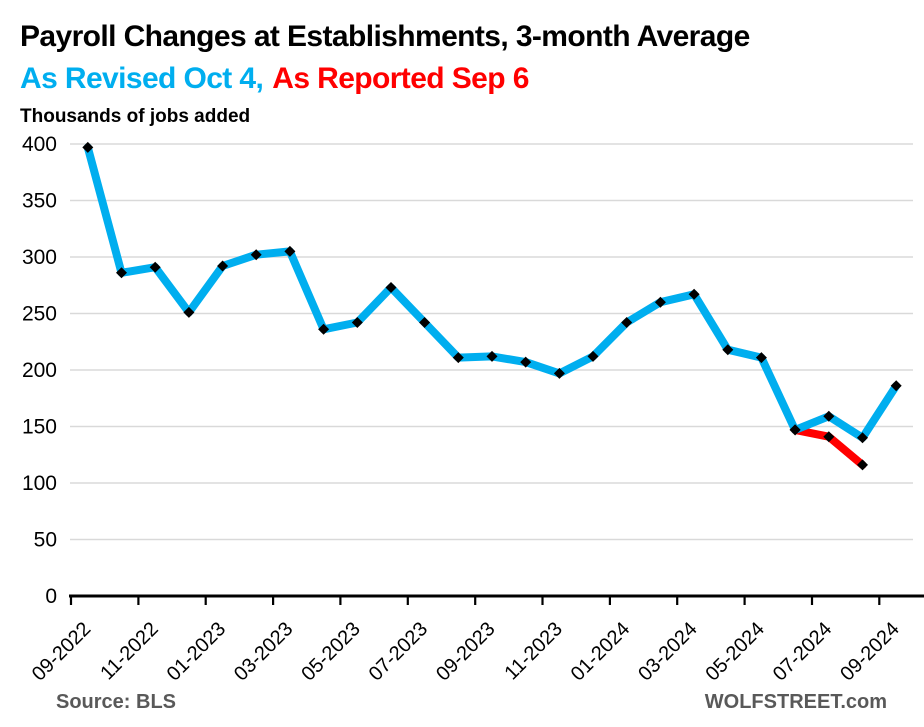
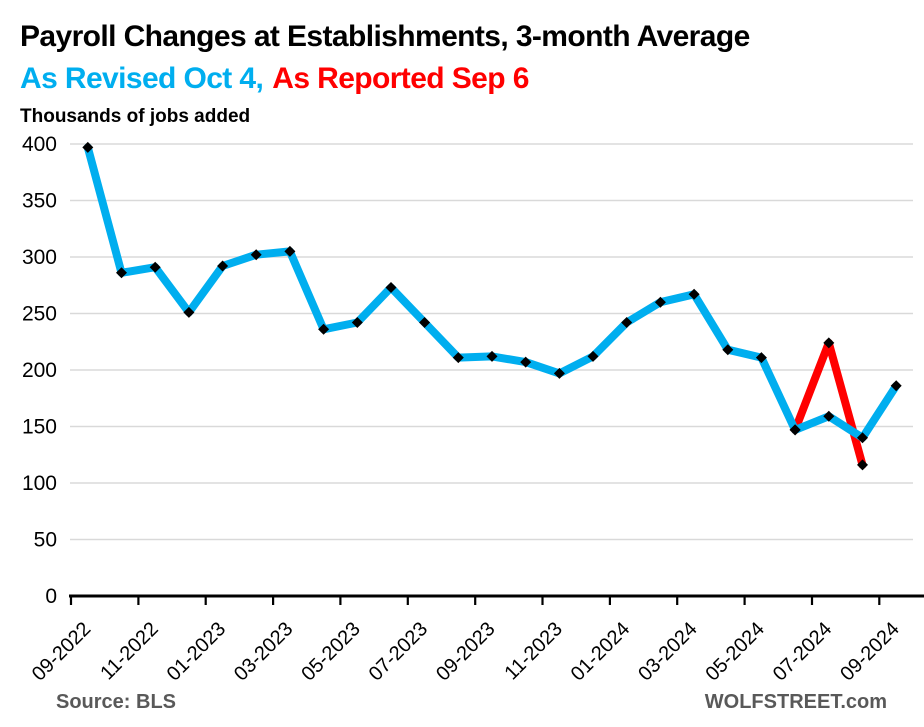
As Reported Sep 6/07-2024: 141 -> 224
